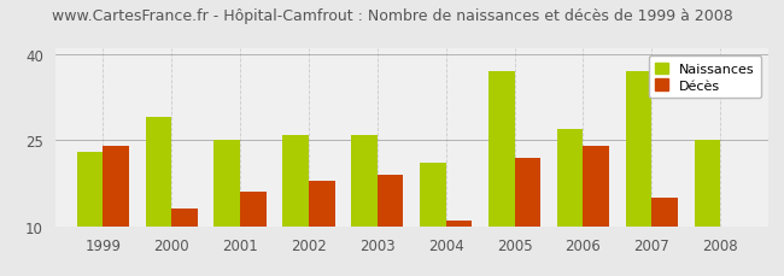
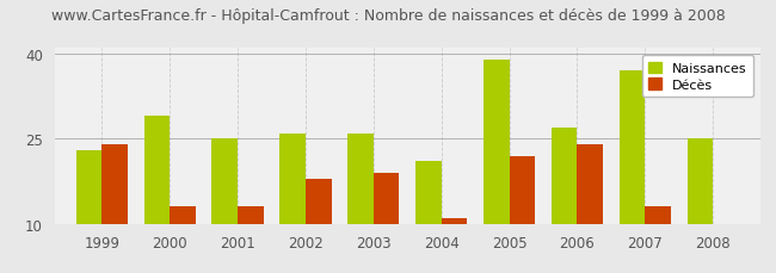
Décès/2001: 16 -> 13
Naissances/2005: 37 -> 39
Décès/2007: 15 -> 13
